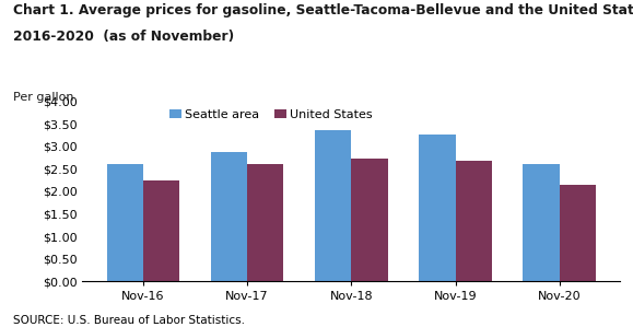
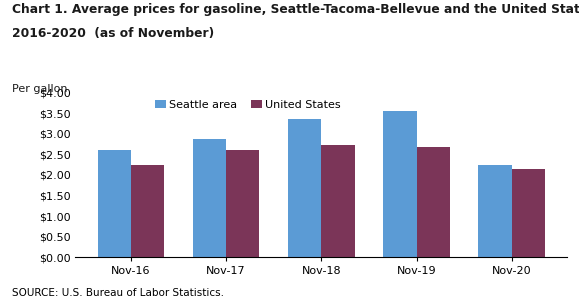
Seattle area/Nov-19: $3.26 -> $3.55
Seattle area/Nov-20: $2.61 -> $2.25
